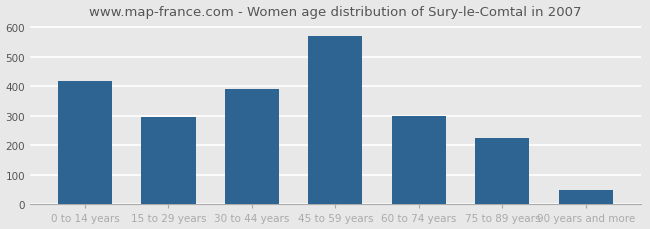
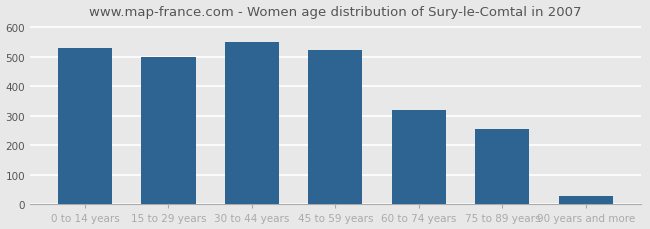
0 to 14 years: 420 -> 530
15 to 29 years: 295 -> 498
30 to 44 years: 390 -> 550
45 to 59 years: 570 -> 525
60 to 74 years: 300 -> 320
75 to 89 years: 225 -> 255
90 years and more: 50 -> 27
